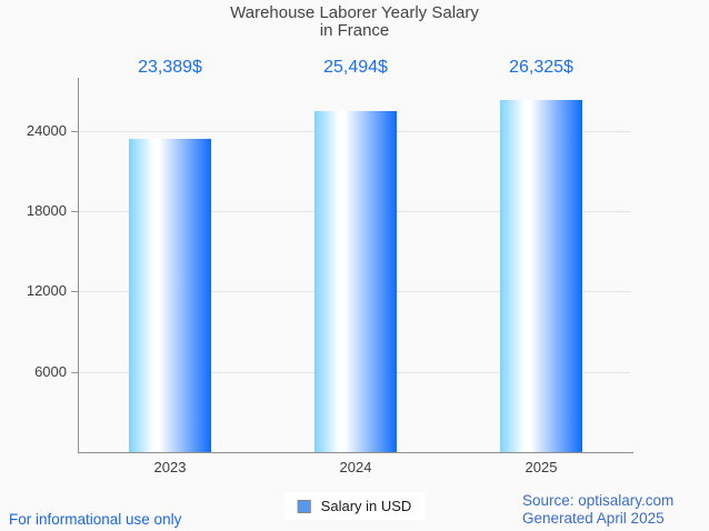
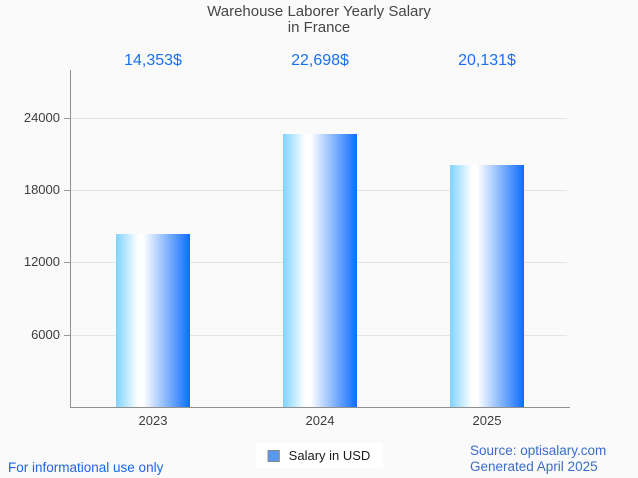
2023: 23,389 -> 14,353
2024: 25,494 -> 22,698
2025: 26,325 -> 20,131
